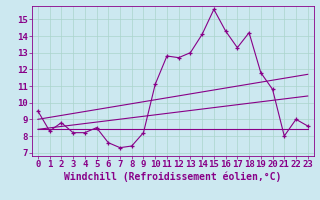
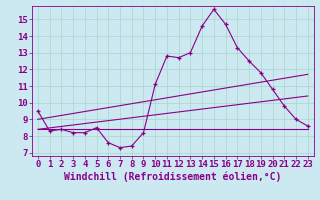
2: 8.8 -> 8.4
14: 14.1 -> 14.6
16: 14.3 -> 14.7
18: 14.2 -> 12.5
21: 8.0 -> 9.8
